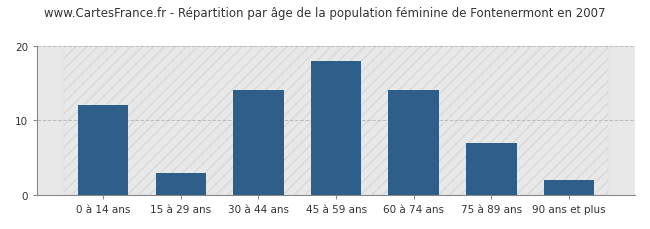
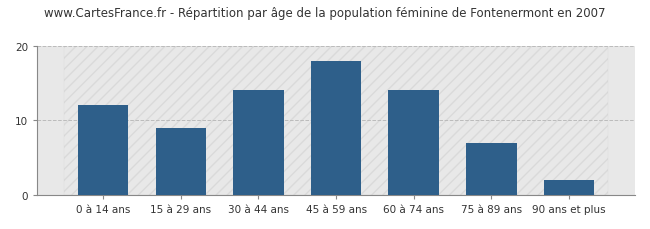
15 à 29 ans: 3 -> 9
